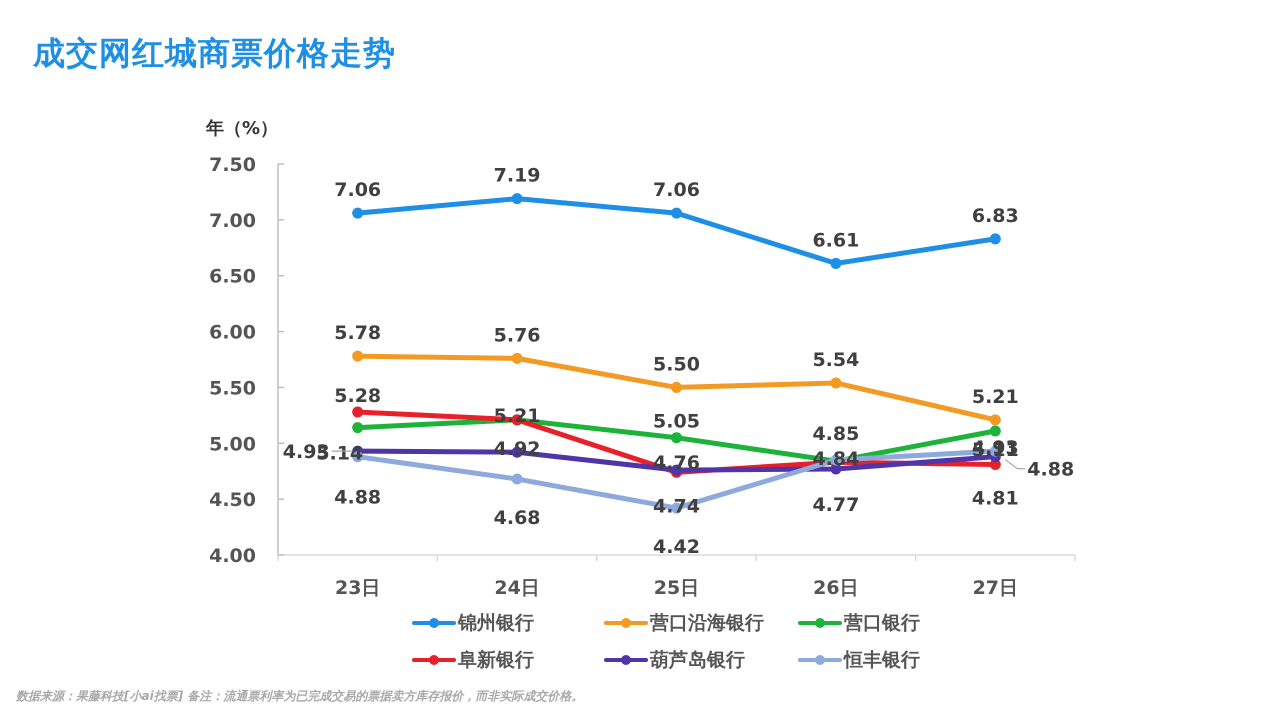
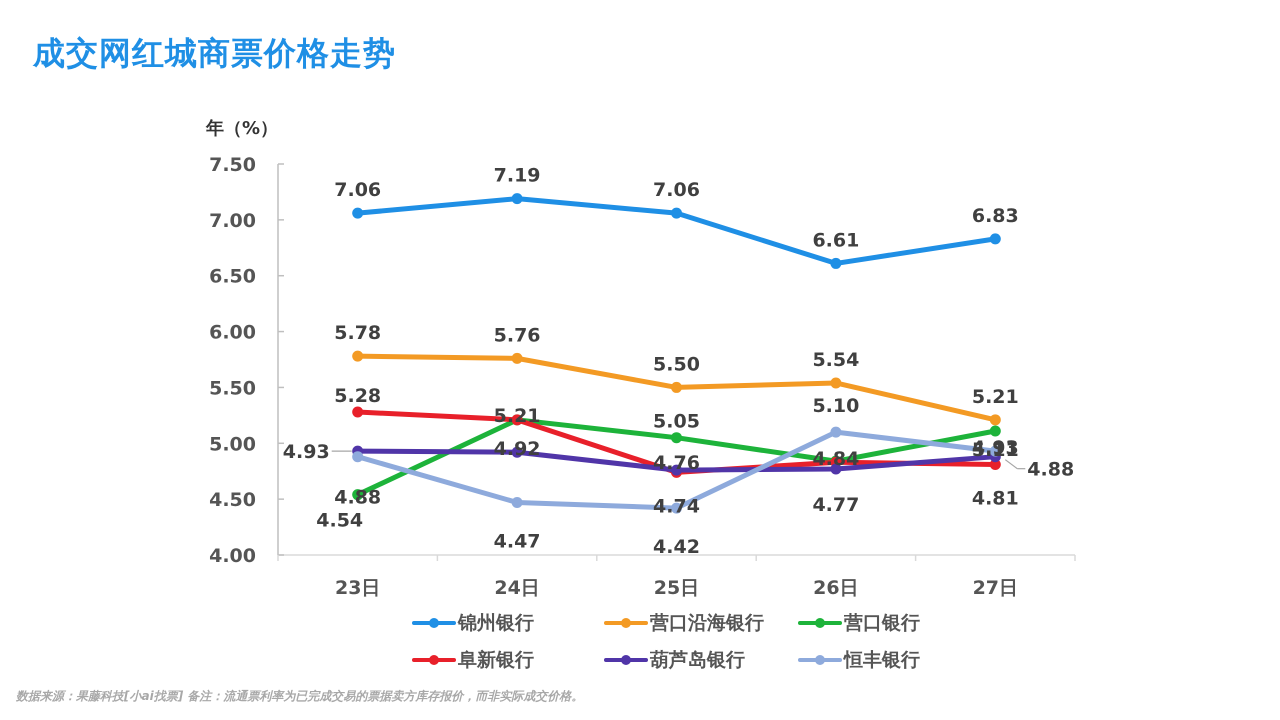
营口银行/23日: 5.14 -> 4.54
恒丰银行/24日: 4.68 -> 4.47
恒丰银行/26日: 4.85 -> 5.10
